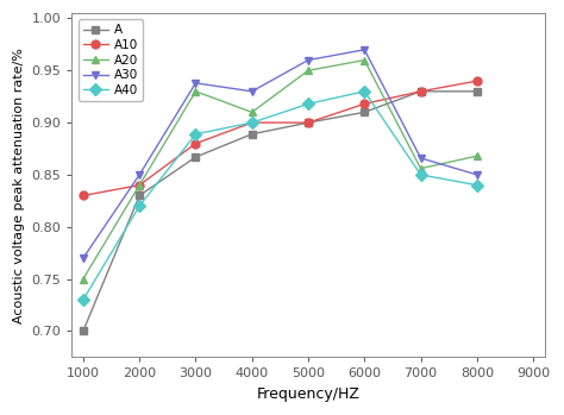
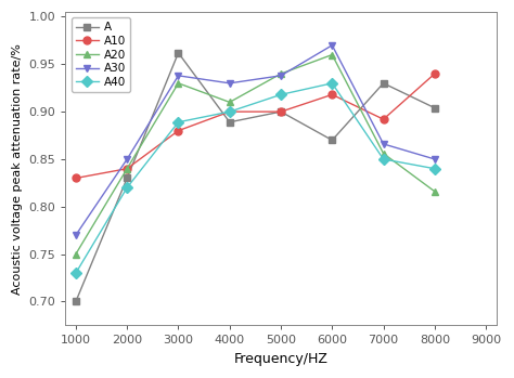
A/3000: 0.867 -> 0.962
A20/5000: 0.950 -> 0.940
A30/5000: 0.960 -> 0.938
A/6000: 0.910 -> 0.870
A10/7000: 0.930 -> 0.892
A/8000: 0.930 -> 0.904
A20/8000: 0.868 -> 0.816
